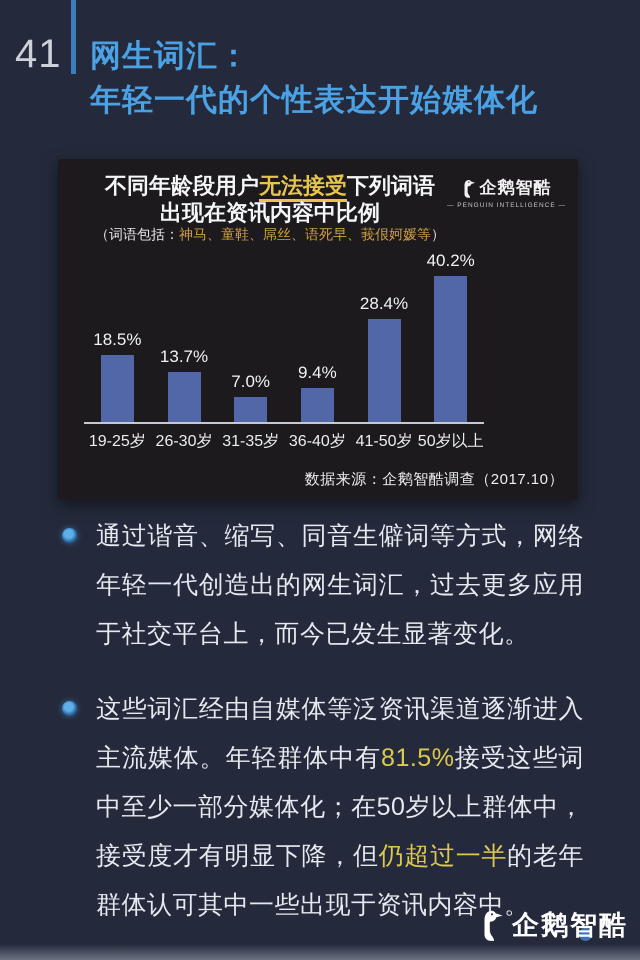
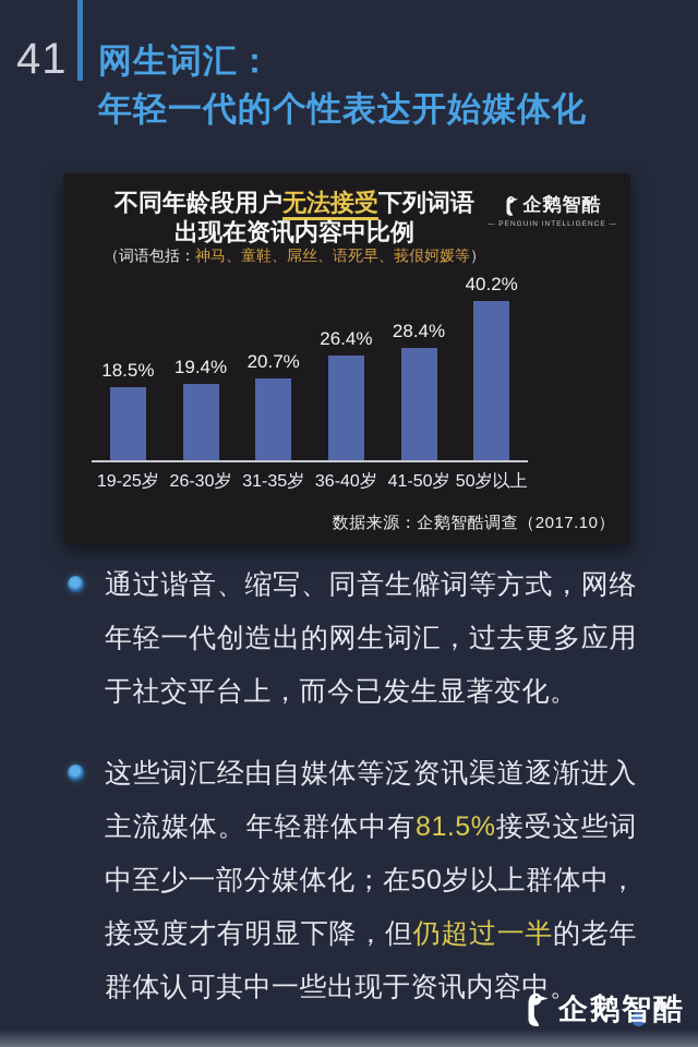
26-30岁: 13.7% -> 19.4%
31-35岁: 7.0% -> 20.7%
36-40岁: 9.4% -> 26.4%
